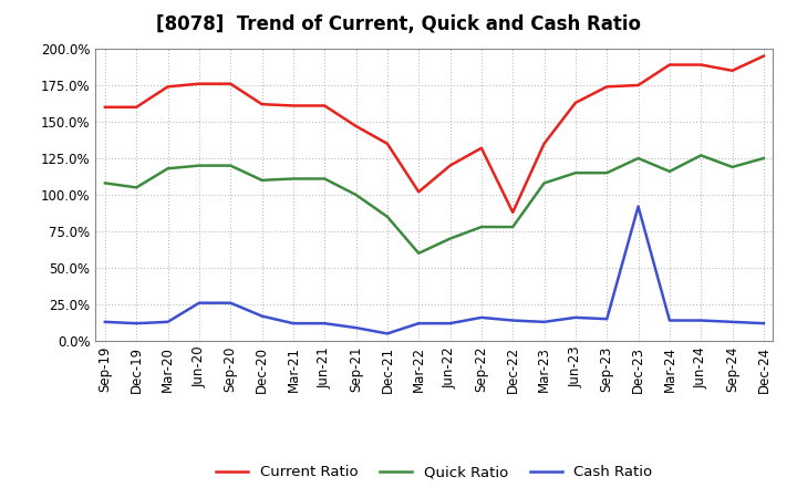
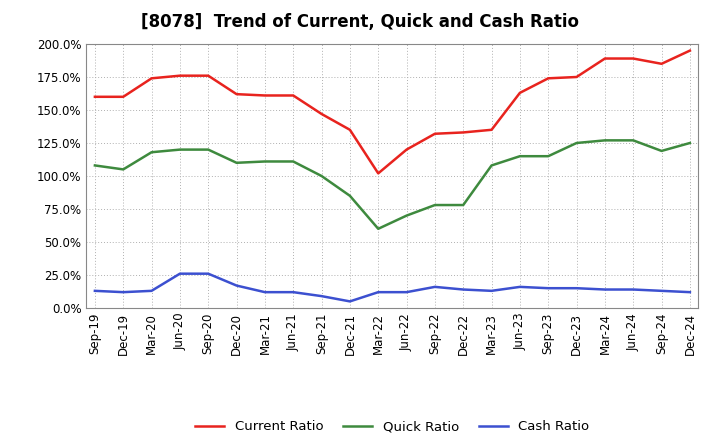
Current Ratio/Dec-22: 88% -> 133%
Cash Ratio/Dec-23: 92% -> 15%
Quick Ratio/Mar-24: 116% -> 127%
